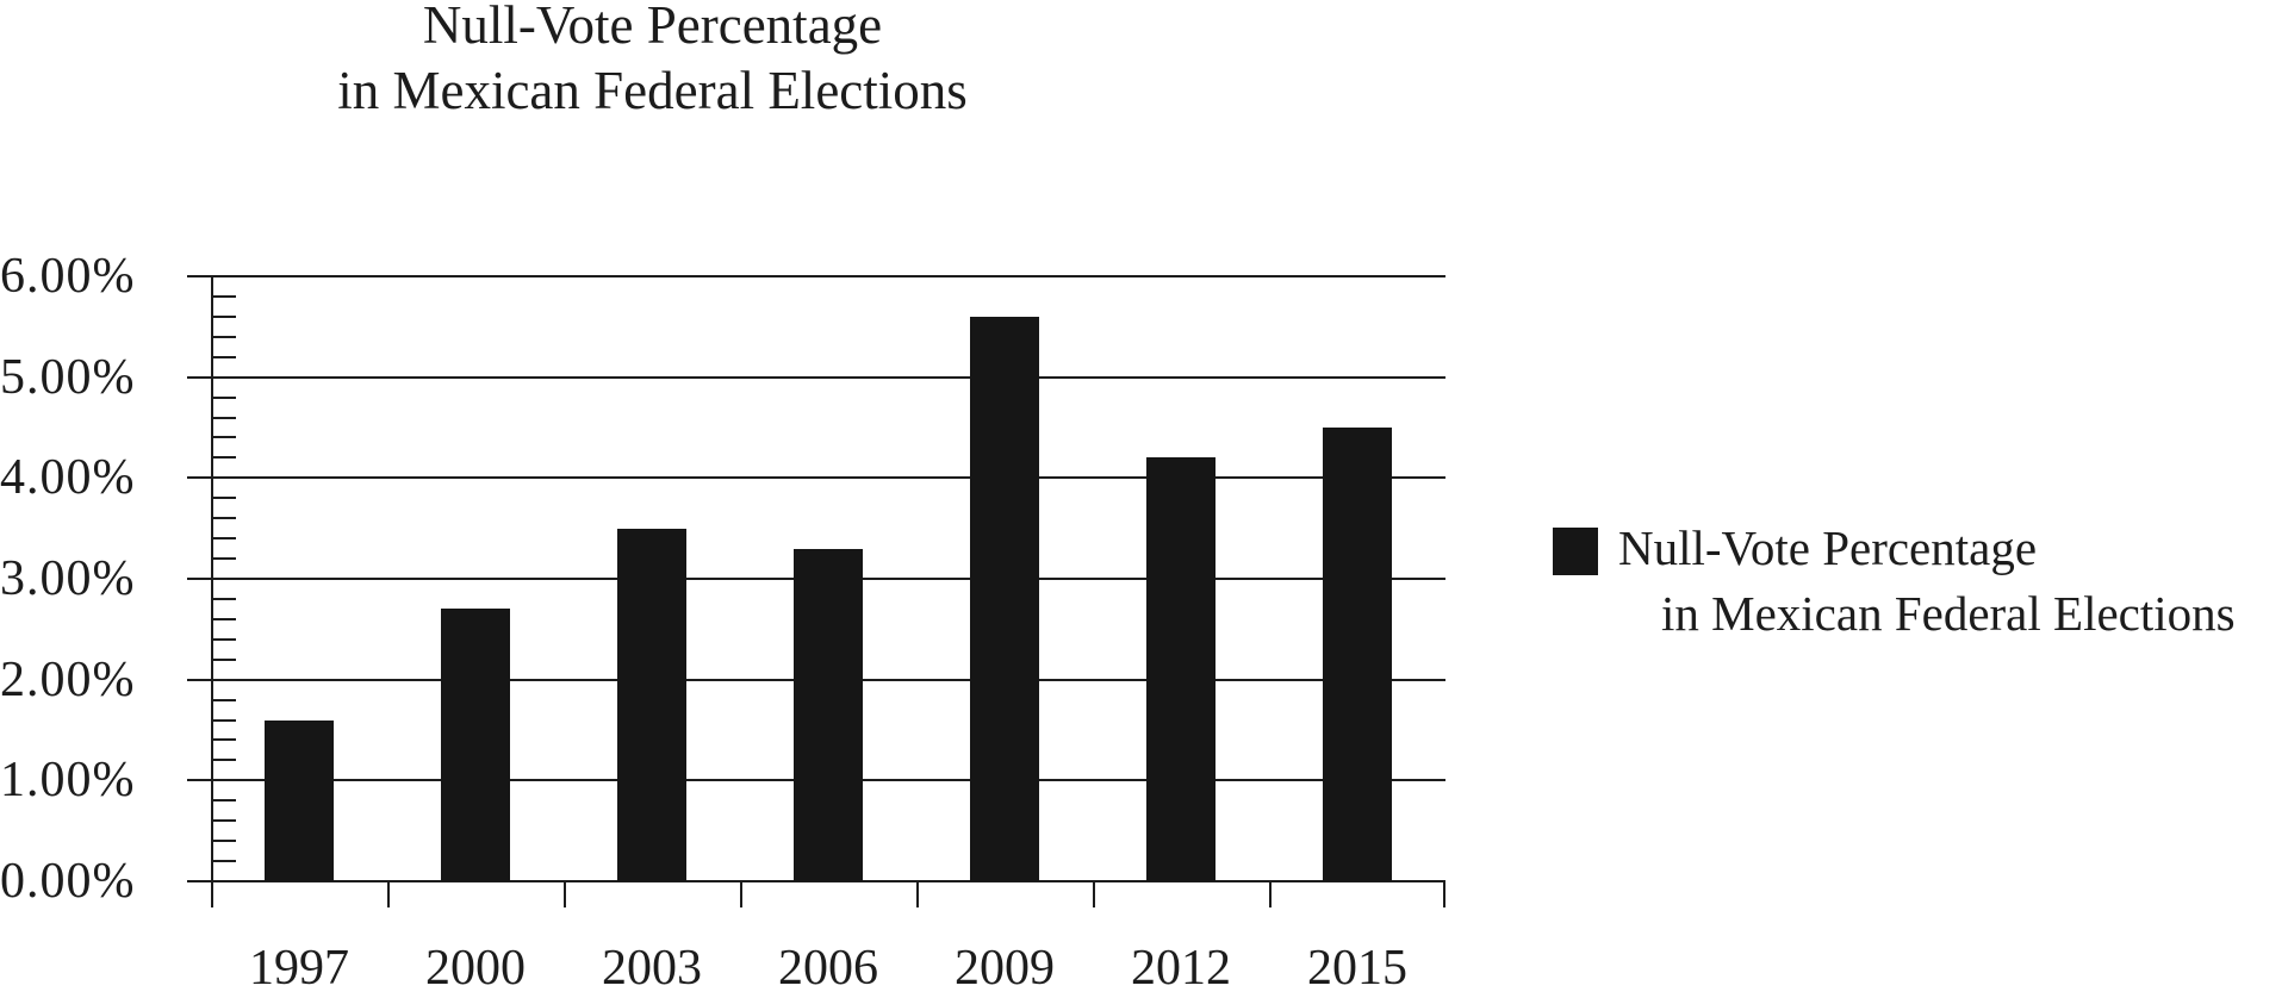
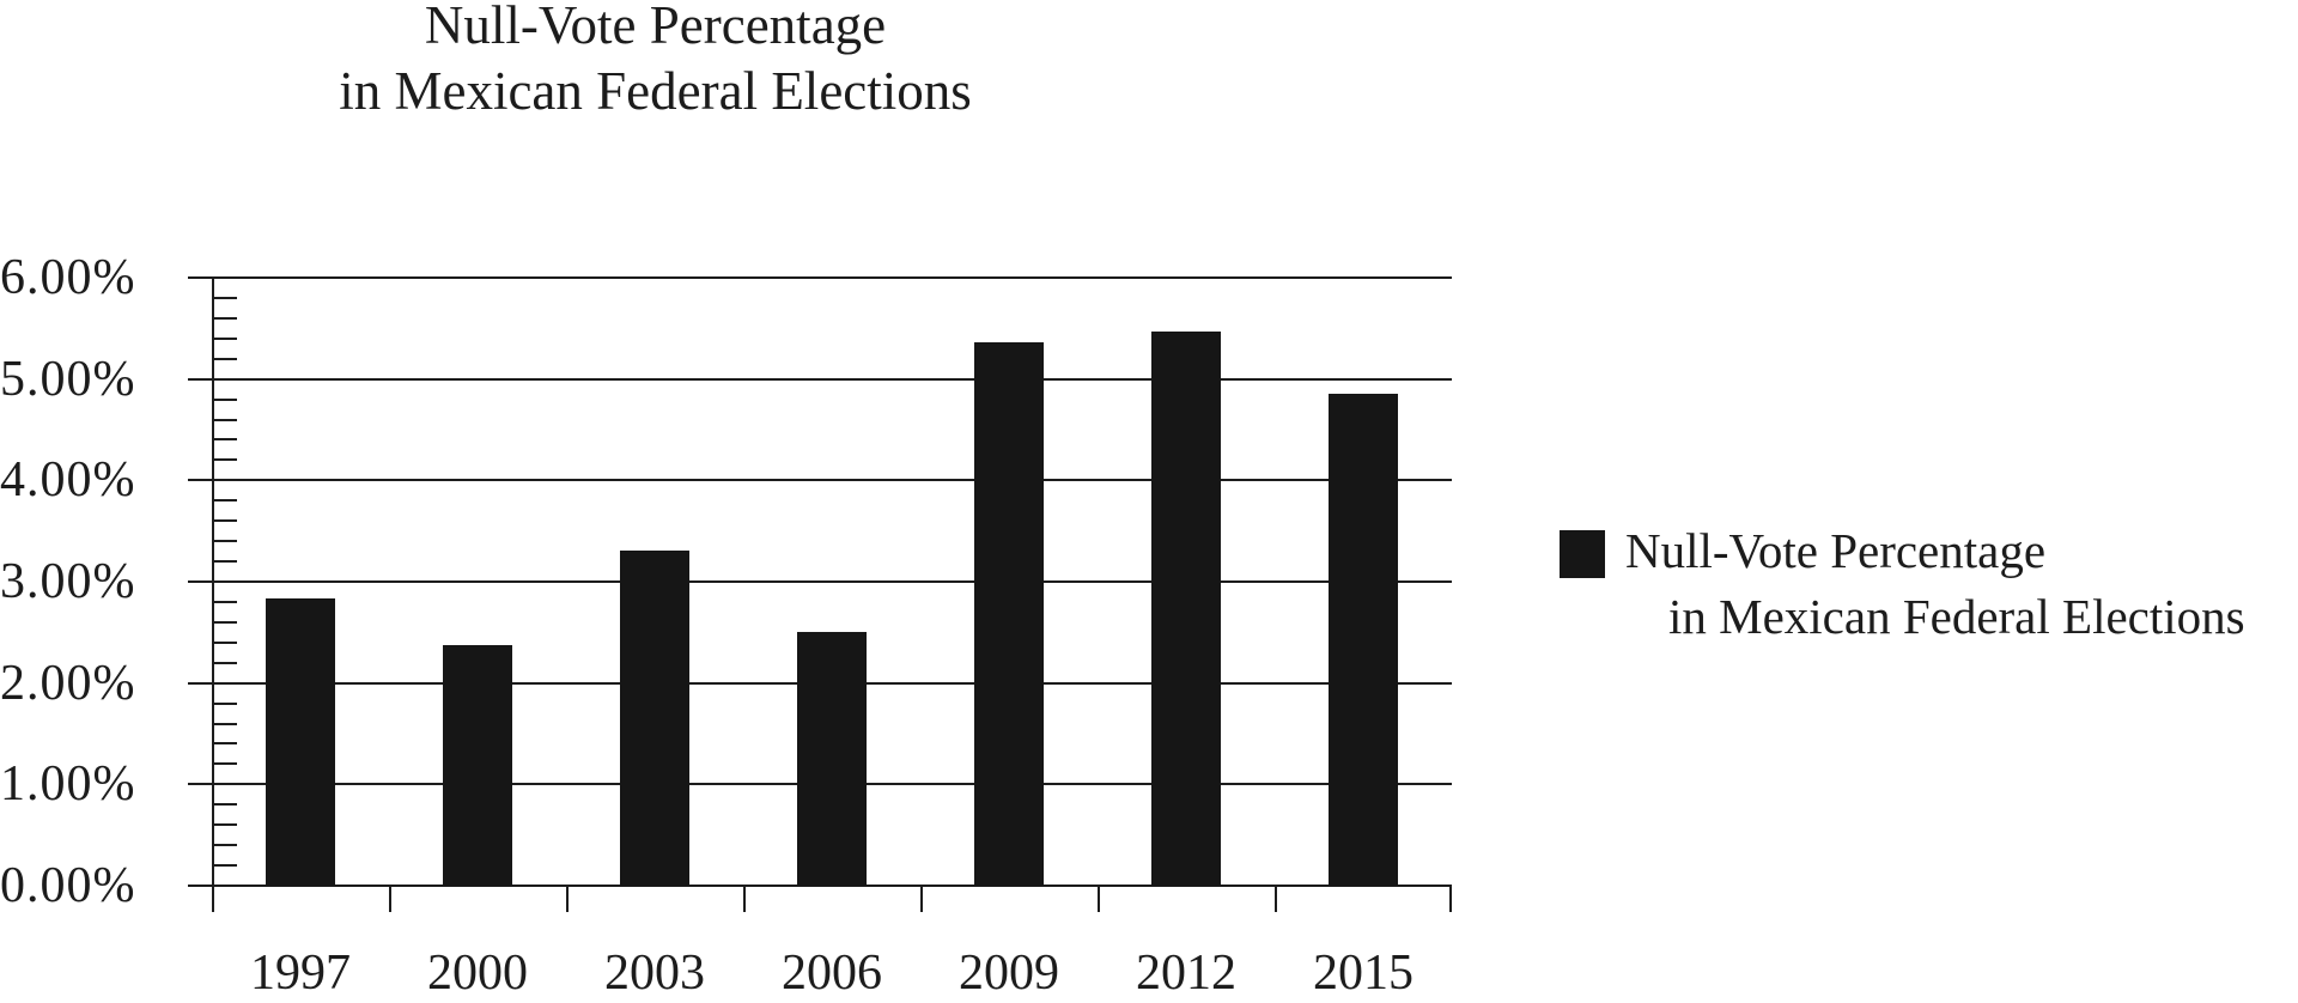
1997: 1.6% -> 2.8%
2000: 2.7% -> 2.4%
2003: 3.5% -> 3.3%
2006: 3.3% -> 2.5%
2009: 5.6% -> 5.4%
2012: 4.2% -> 5.5%
2015: 4.5% -> 4.8%
